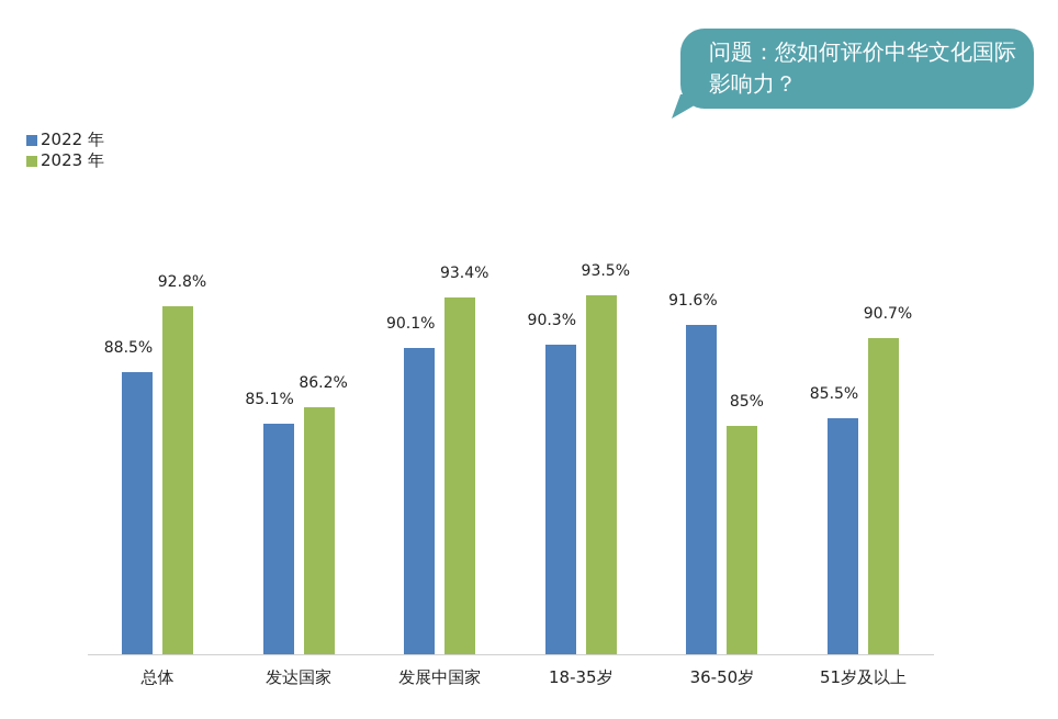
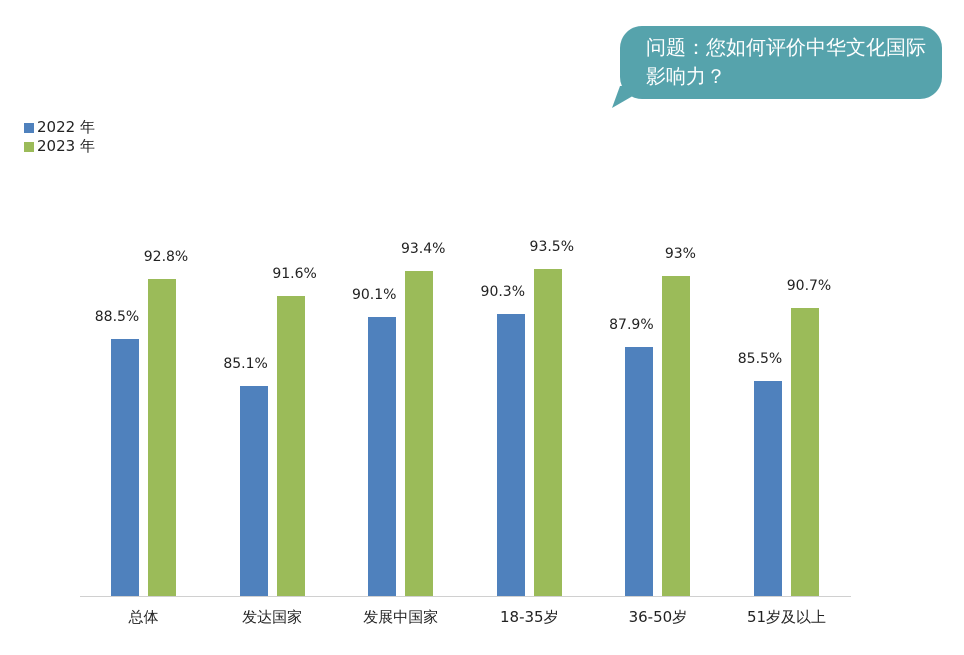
2023 年/发达国家: 86.2% -> 91.6%
2022 年/36-50岁: 91.6% -> 87.9%
2023 年/36-50岁: 85% -> 93%
